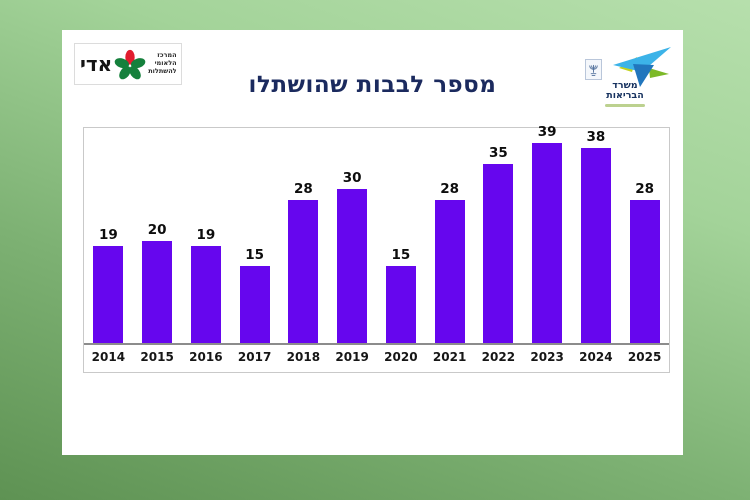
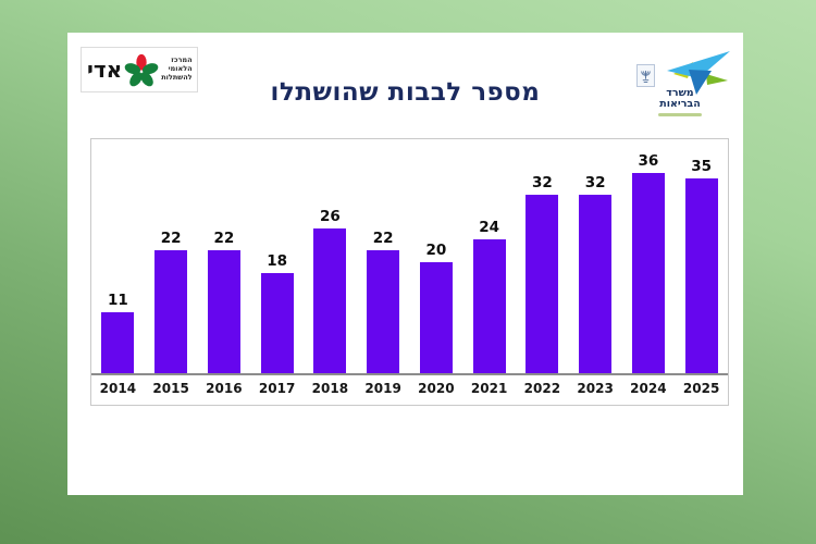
2014: 19 -> 11
2015: 20 -> 22
2016: 19 -> 22
2017: 15 -> 18
2018: 28 -> 26
2019: 30 -> 22
2020: 15 -> 20
2021: 28 -> 24
2022: 35 -> 32
2023: 39 -> 32
2024: 38 -> 36
2025: 28 -> 35
